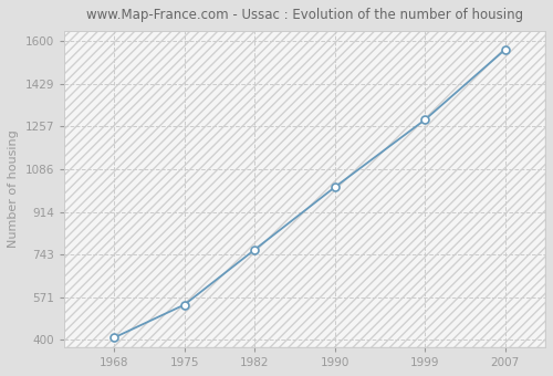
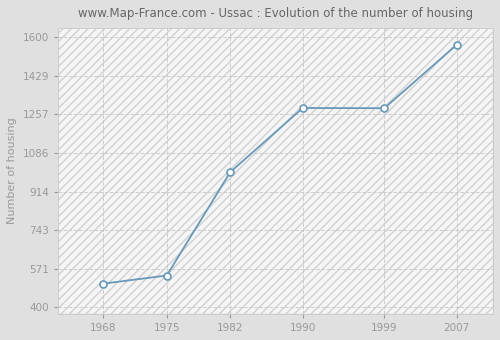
1968: 409 -> 505
1982: 762 -> 1000
1990: 1013 -> 1285
